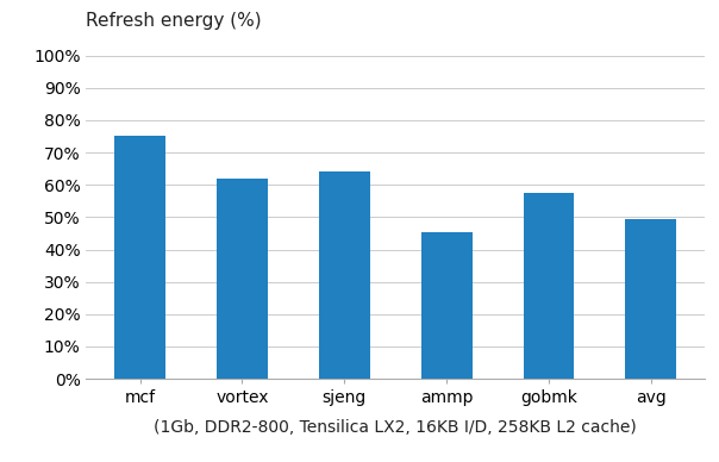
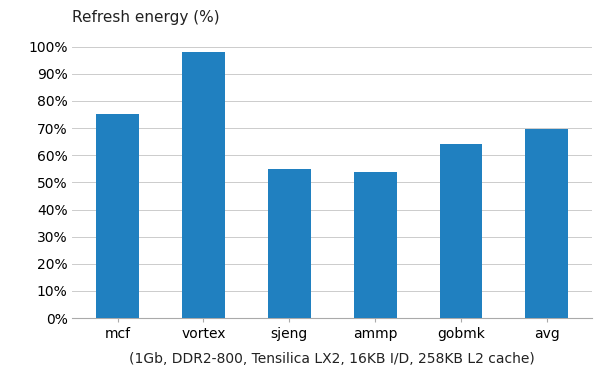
vortex: 62.0% -> 98.0%
sjeng: 64.0% -> 54.8%
ammp: 45.5% -> 53.8%
gobmk: 57.5% -> 64.0%
avg: 49.5% -> 69.5%
